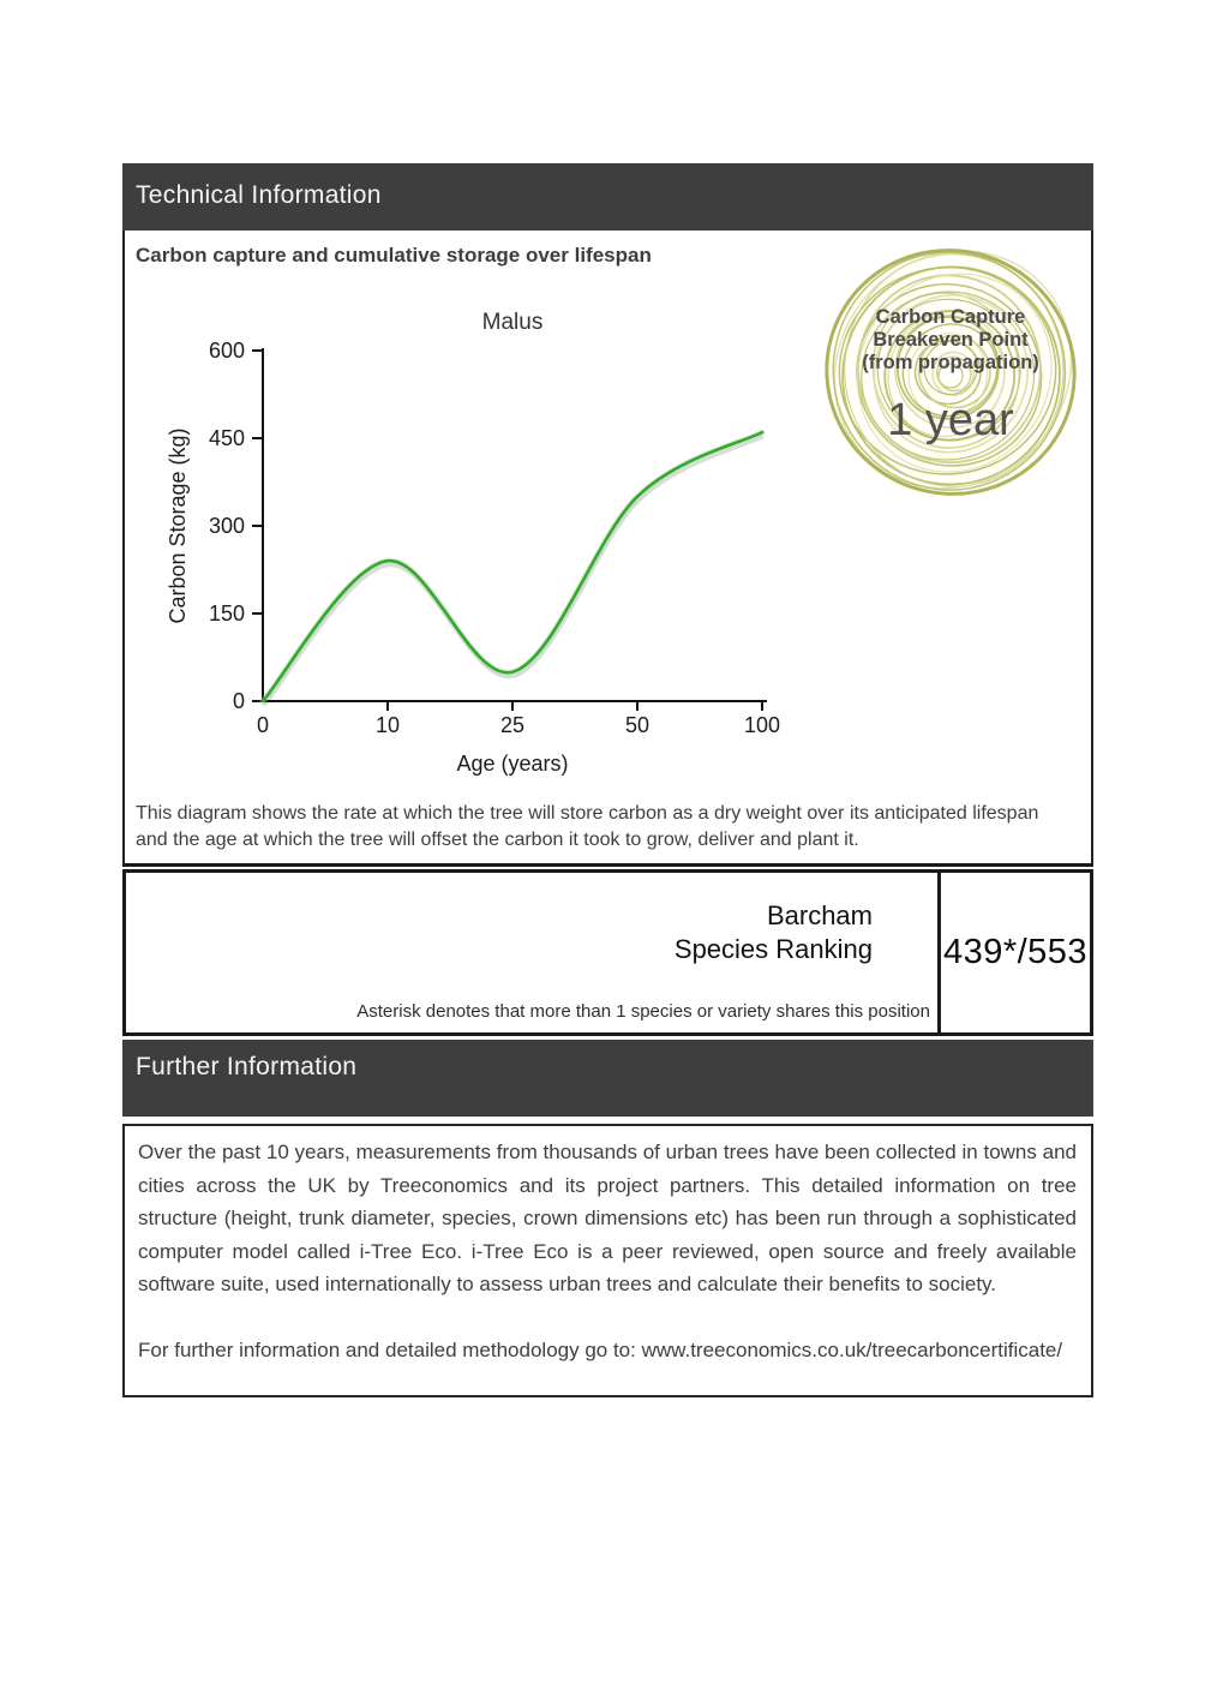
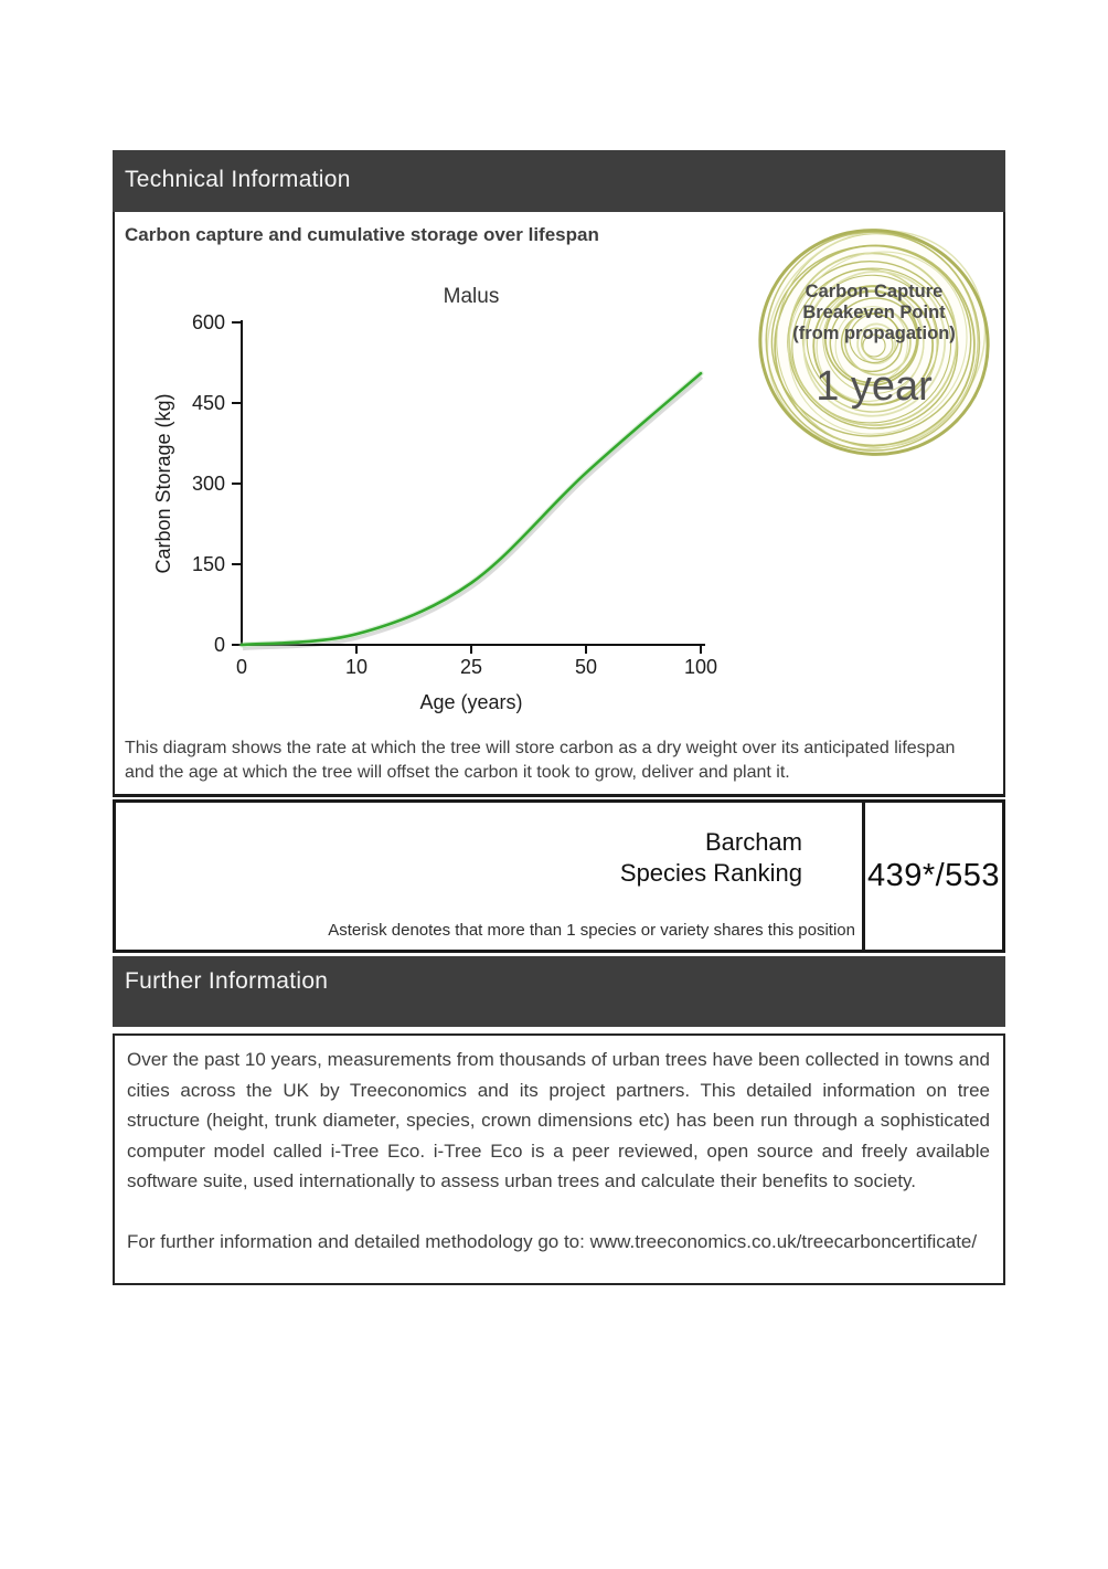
10: 240 -> 20
25: 50 -> 120
50: 350 -> 320
100: 460 -> 500
